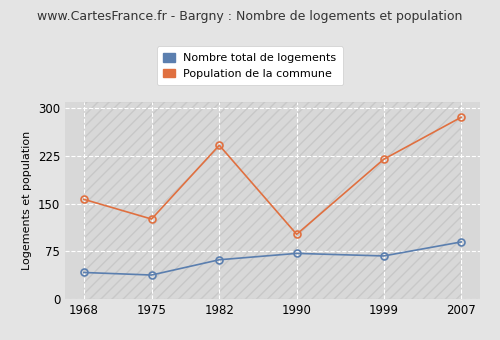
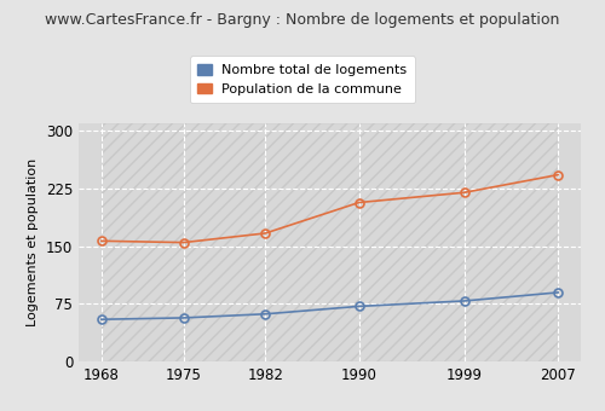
Nombre total de logements/1968: 42 -> 55
Nombre total de logements/1975: 38 -> 57
Population de la commune/1975: 126 -> 155
Population de la commune/1982: 242 -> 167
Population de la commune/1990: 102 -> 207
Nombre total de logements/1999: 68 -> 79
Population de la commune/2007: 286 -> 243
